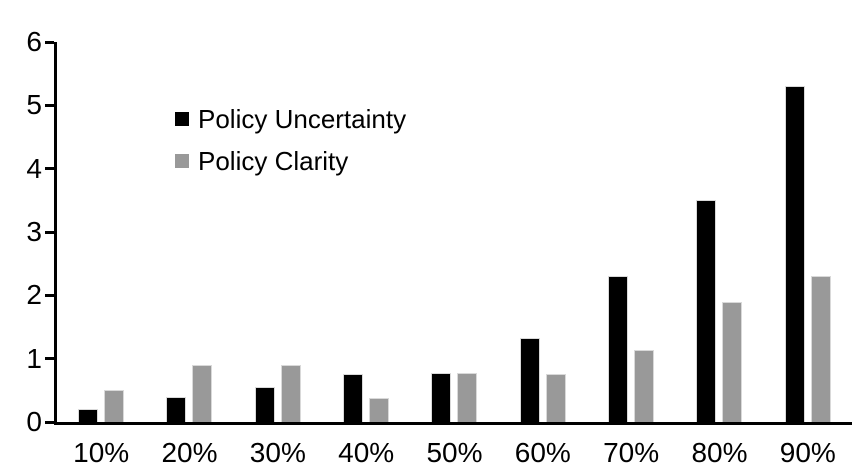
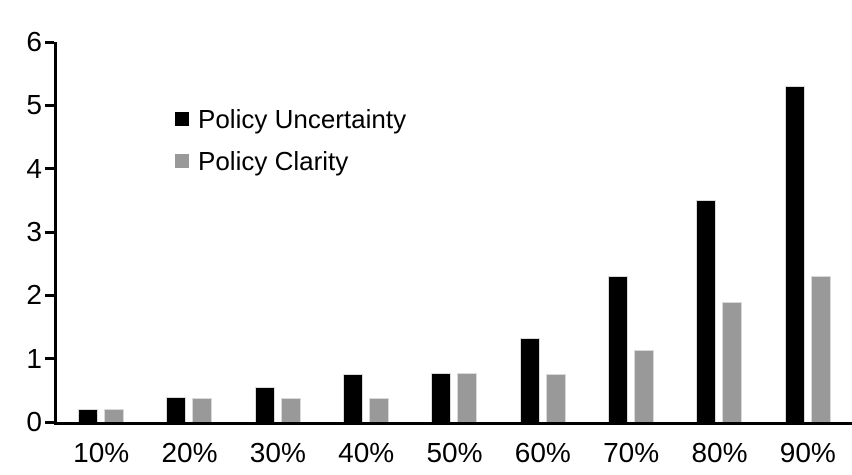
Policy Clarity/10%: 0.5 -> 0.2
Policy Clarity/20%: 0.9 -> 0.4
Policy Clarity/30%: 0.9 -> 0.4
